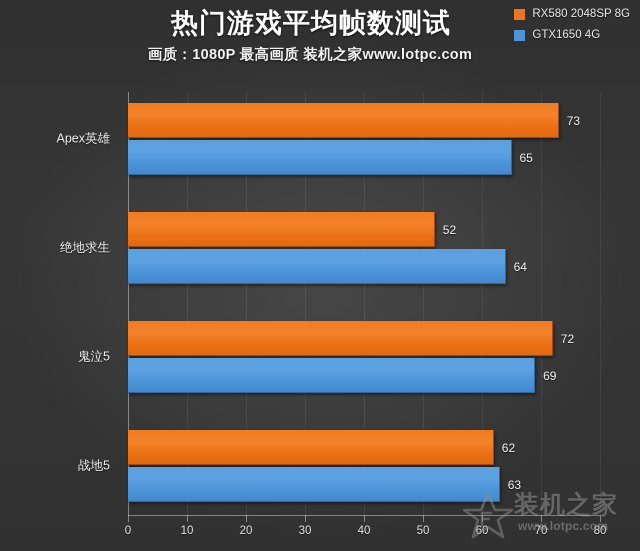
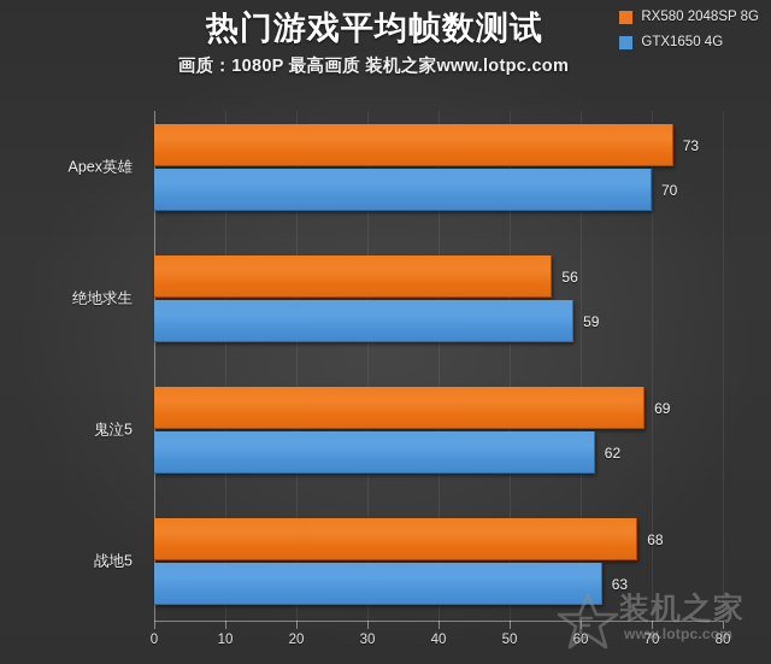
GTX1650 4G/Apex英雄: 65 -> 70
RX580 2048SP 8G/绝地求生: 52 -> 56
GTX1650 4G/绝地求生: 64 -> 59
RX580 2048SP 8G/鬼泣5: 72 -> 69
GTX1650 4G/鬼泣5: 69 -> 62
RX580 2048SP 8G/战地5: 62 -> 68
